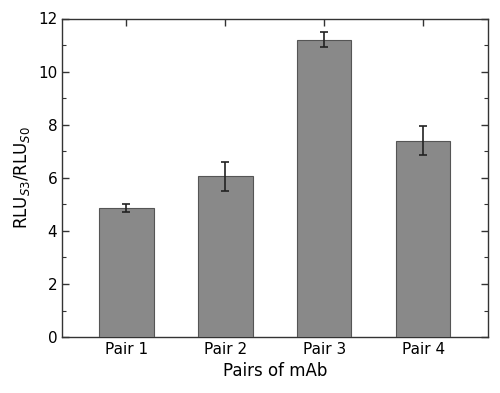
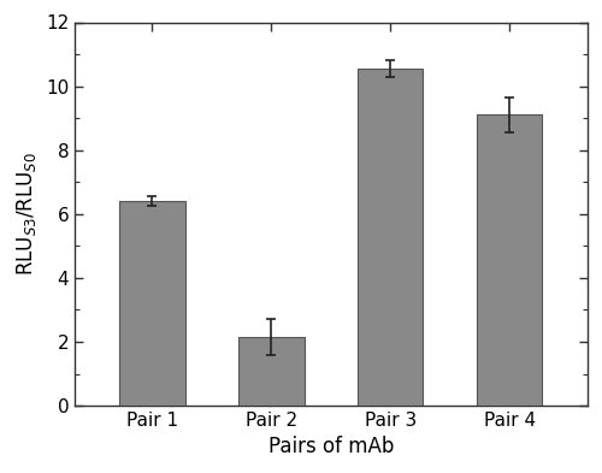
Pair 1: 4.85 -> 6.40
Pair 2: 6.05 -> 2.15
Pair 3: 11.20 -> 10.55
Pair 4: 7.40 -> 9.10
